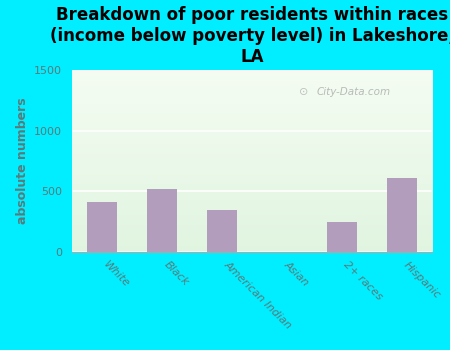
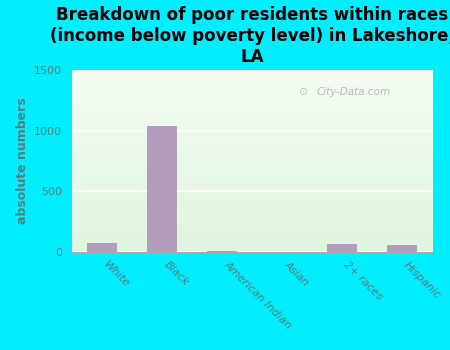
White: 410 -> 80
Black: 520 -> 1040
American Indian: 350 -> 10
2+ races: 250 -> 70
Hispanic: 610 -> 60
